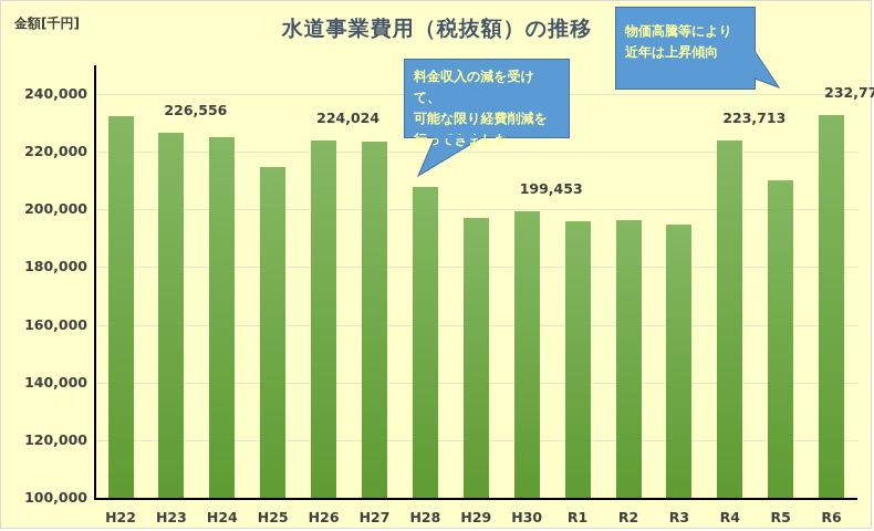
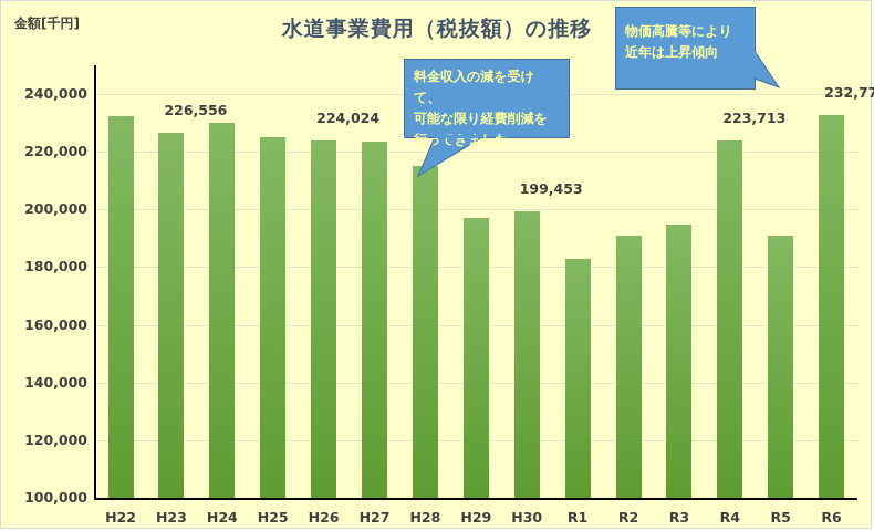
H24: 225000 -> 230000
H25: 215000 -> 225000
H28: 208000 -> 215000
R1: 196000 -> 183000
R2: 196000 -> 191000
R5: 210000 -> 191000
